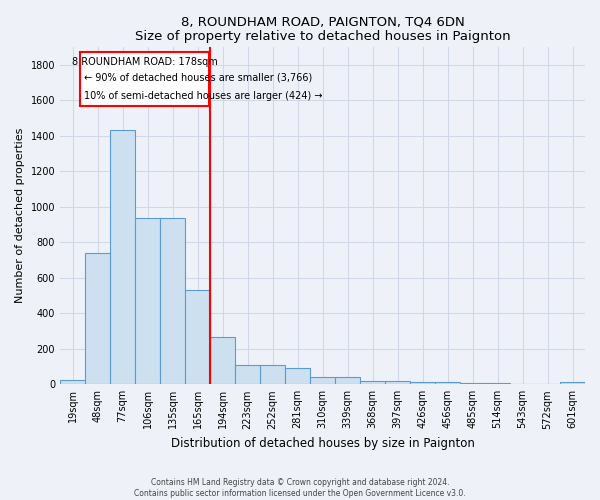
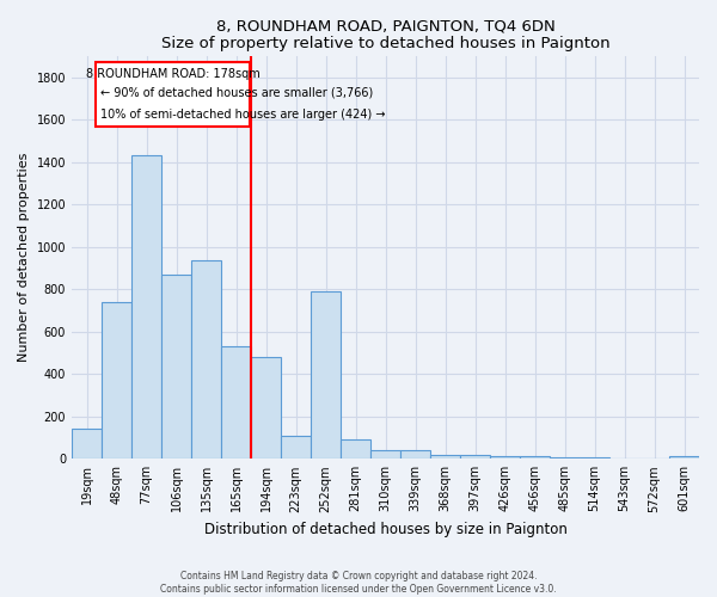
19sqm: 20 -> 140
106sqm: 940 -> 870
194sqm: 260 -> 480
252sqm: 110 -> 790
